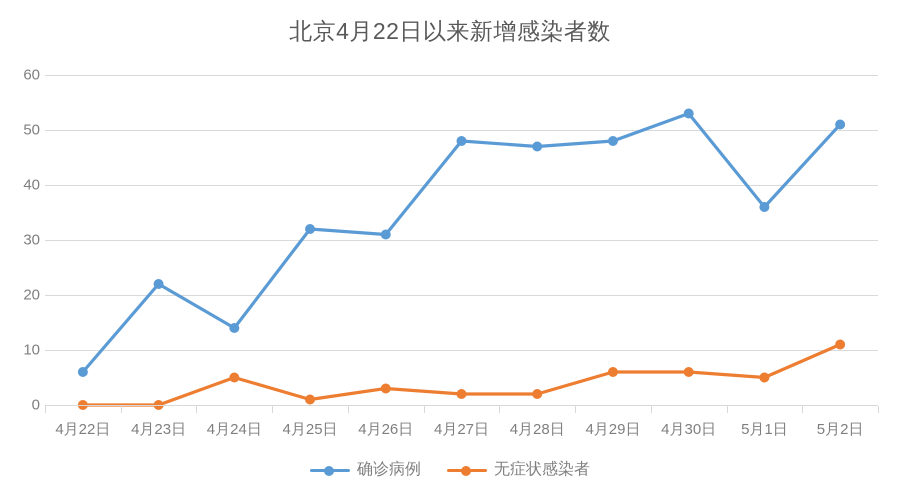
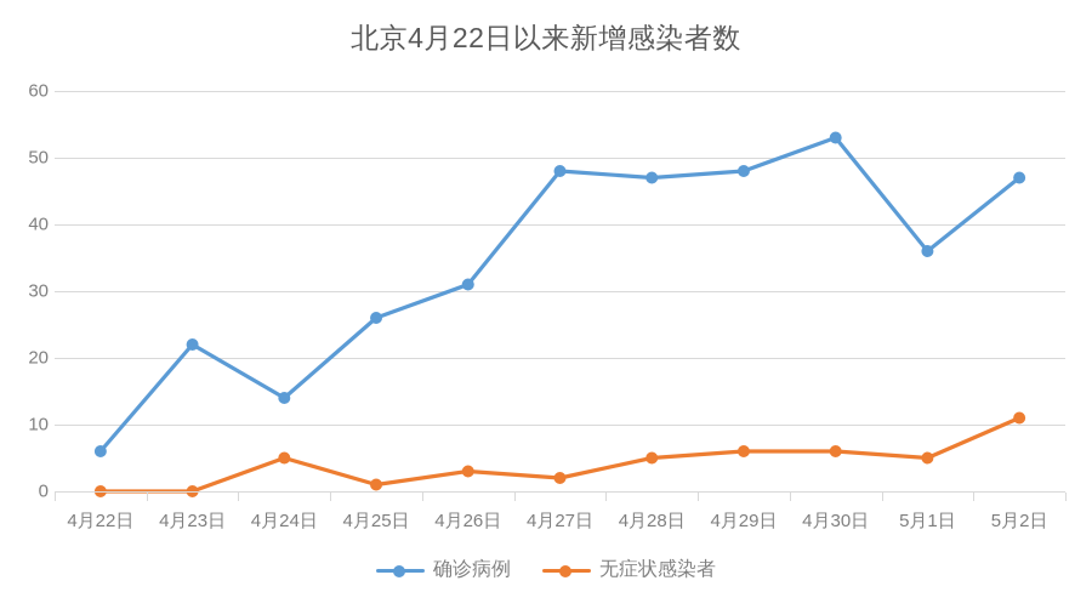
确诊病例/4月25日: 32 -> 26
无症状感染者/4月28日: 2 -> 5
确诊病例/5月2日: 51 -> 47
